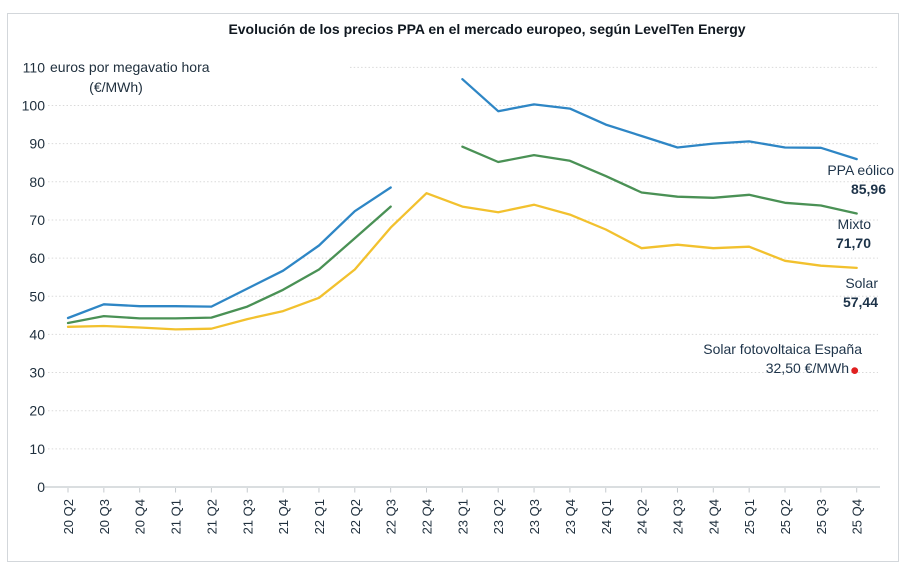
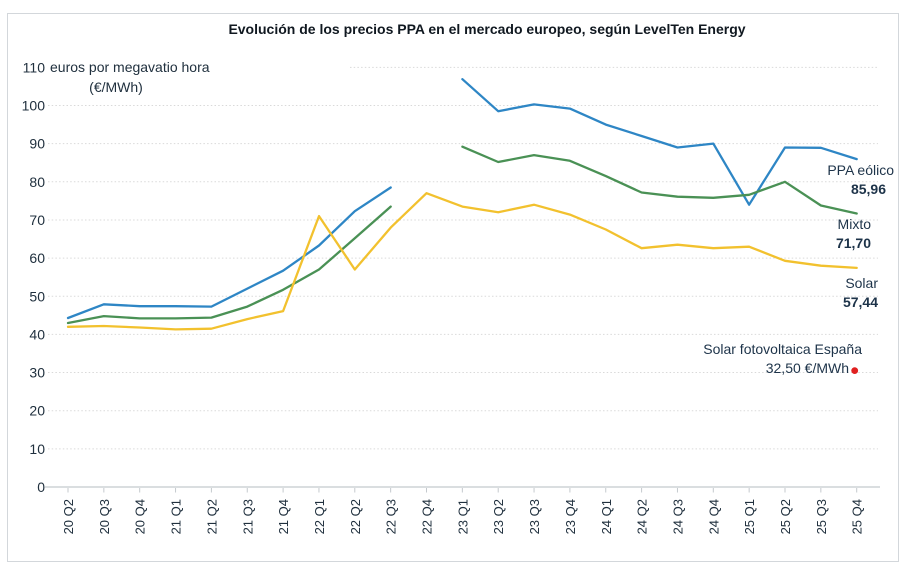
Solar/22 Q1: 50 -> 71
PPA eólico/25 Q1: 91 -> 74
Mixto/25 Q2: 74 -> 80
